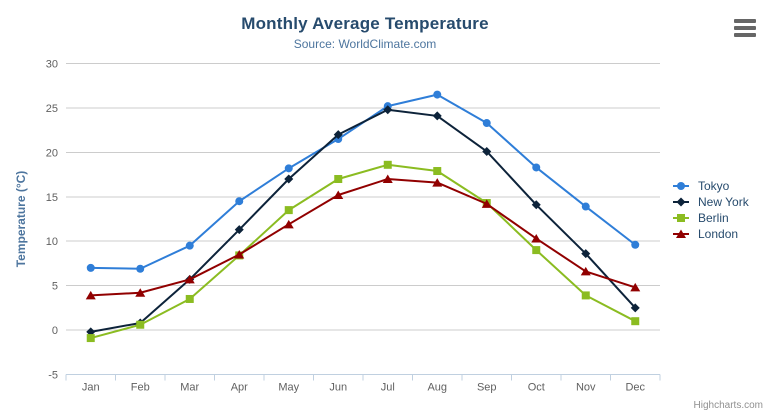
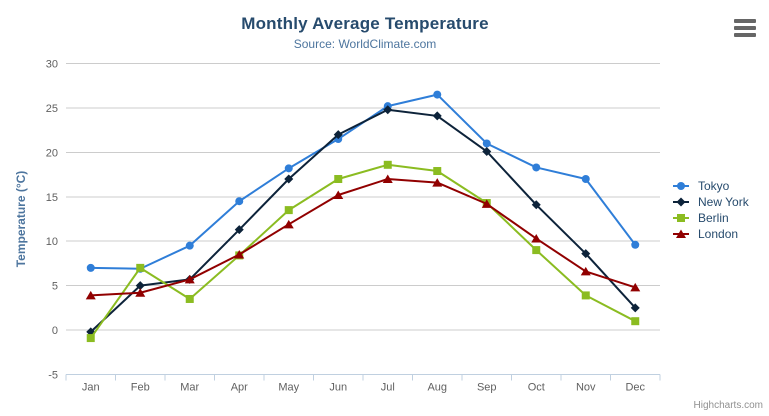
New York/Feb: 1 -> 5
Berlin/Feb: 1 -> 7
Tokyo/Sep: 23 -> 21
Tokyo/Nov: 14 -> 17
